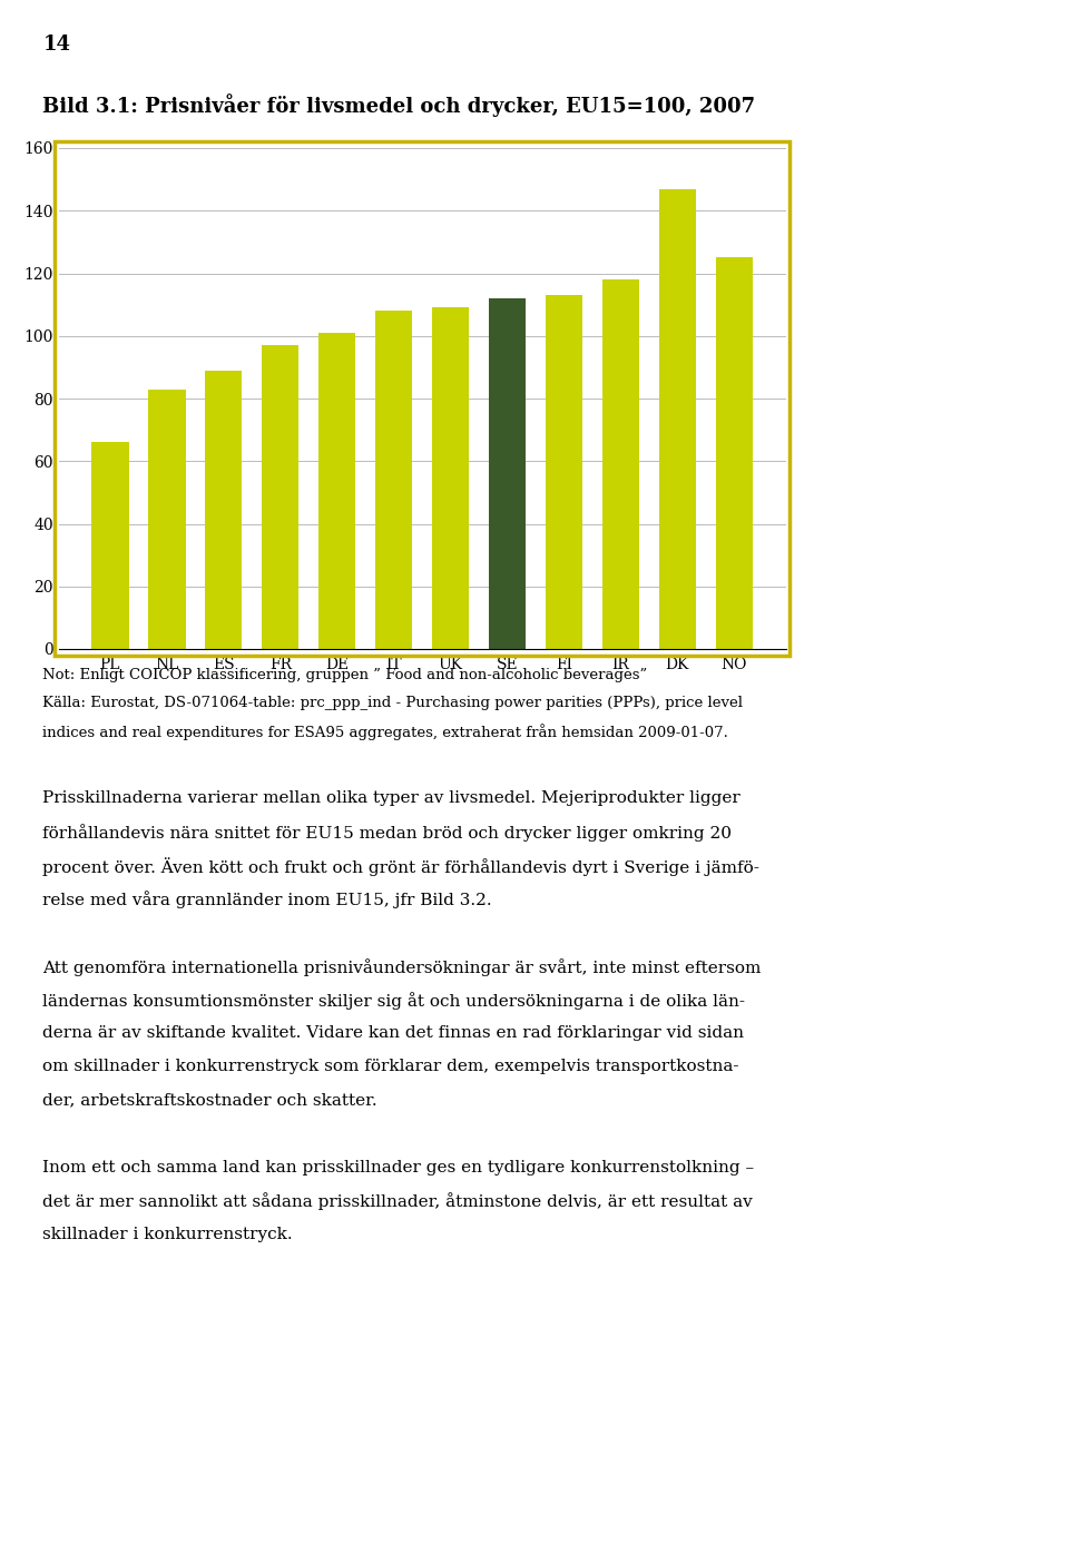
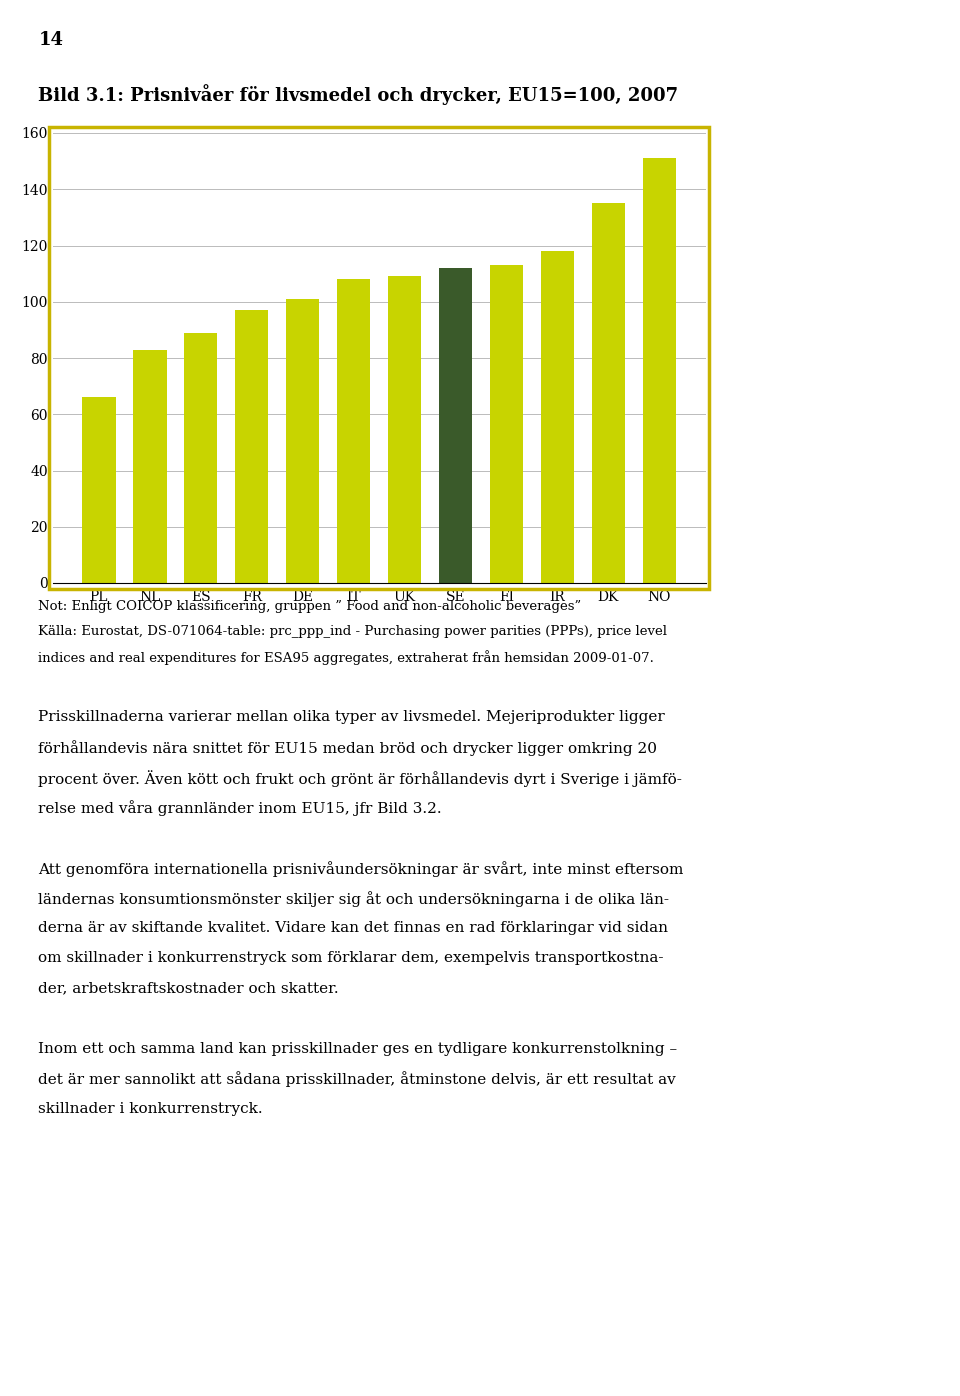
DK: 147 -> 135
NO: 125 -> 151
